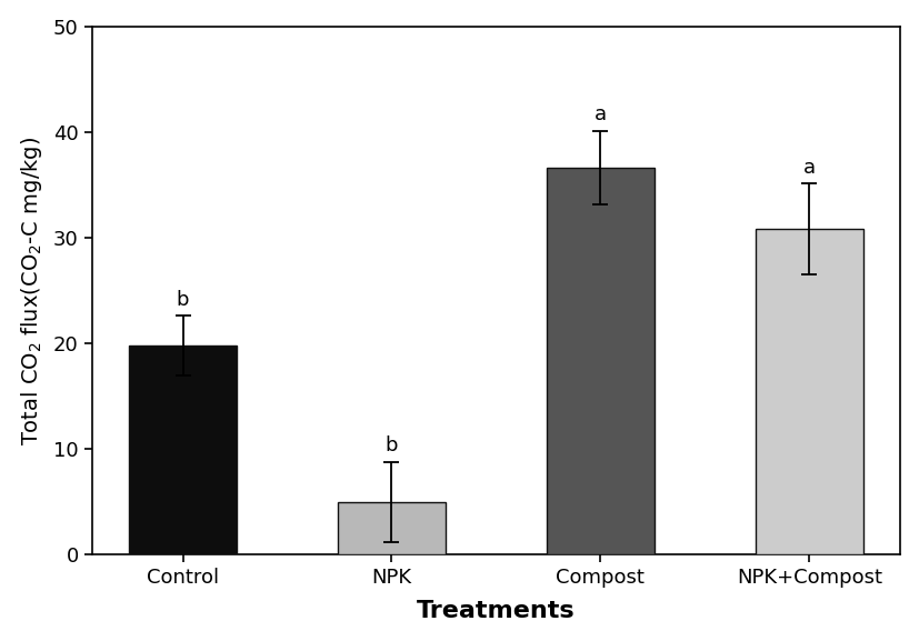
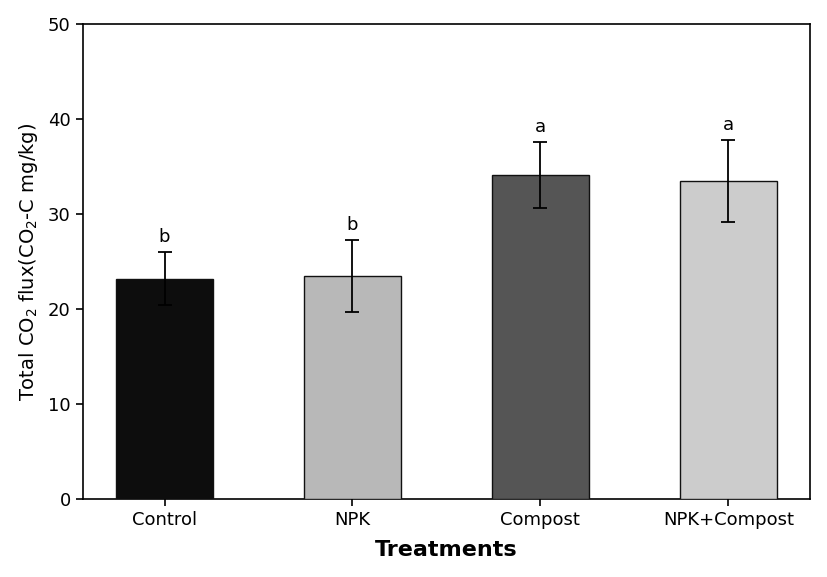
Control: 19.8 -> 23.2
NPK: 5.0 -> 23.5
Compost: 36.6 -> 34.1
NPK+Compost: 30.8 -> 33.5
